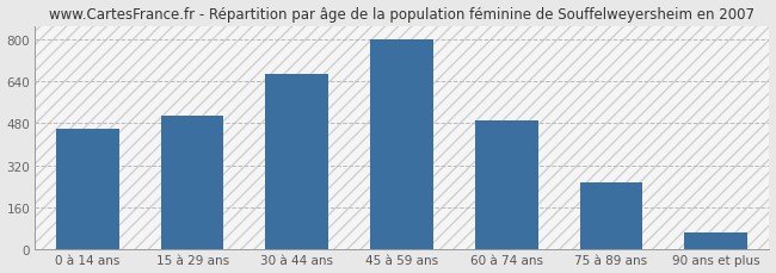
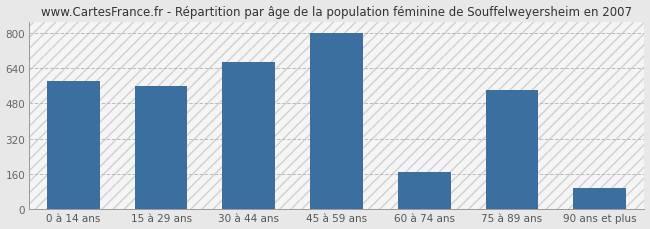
0 à 14 ans: 460 -> 580
15 à 29 ans: 510 -> 560
60 à 74 ans: 490 -> 170
75 à 89 ans: 255 -> 540
90 ans et plus: 65 -> 95
